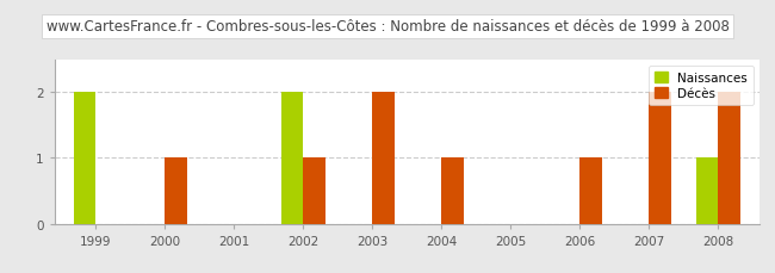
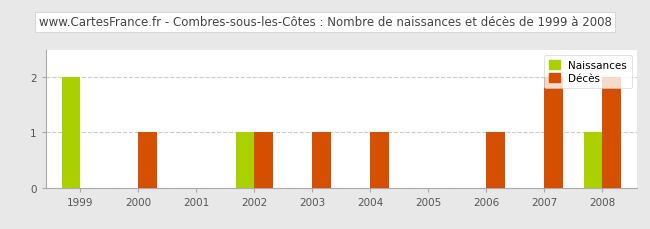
Naissances/2002: 2 -> 1
Décès/2003: 2 -> 1
